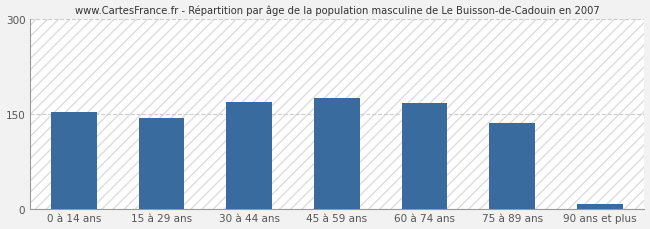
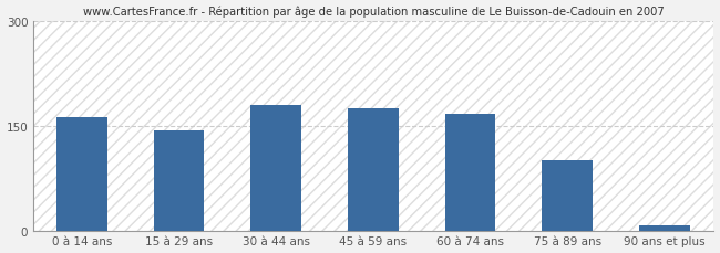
0 à 14 ans: 152 -> 162
30 à 44 ans: 168 -> 180
75 à 89 ans: 135 -> 100
